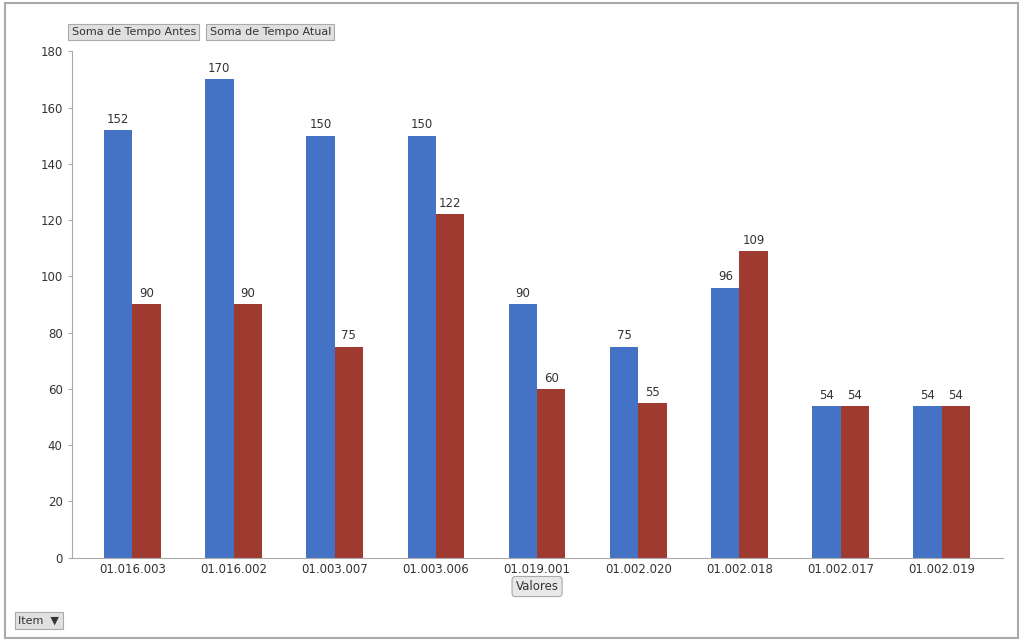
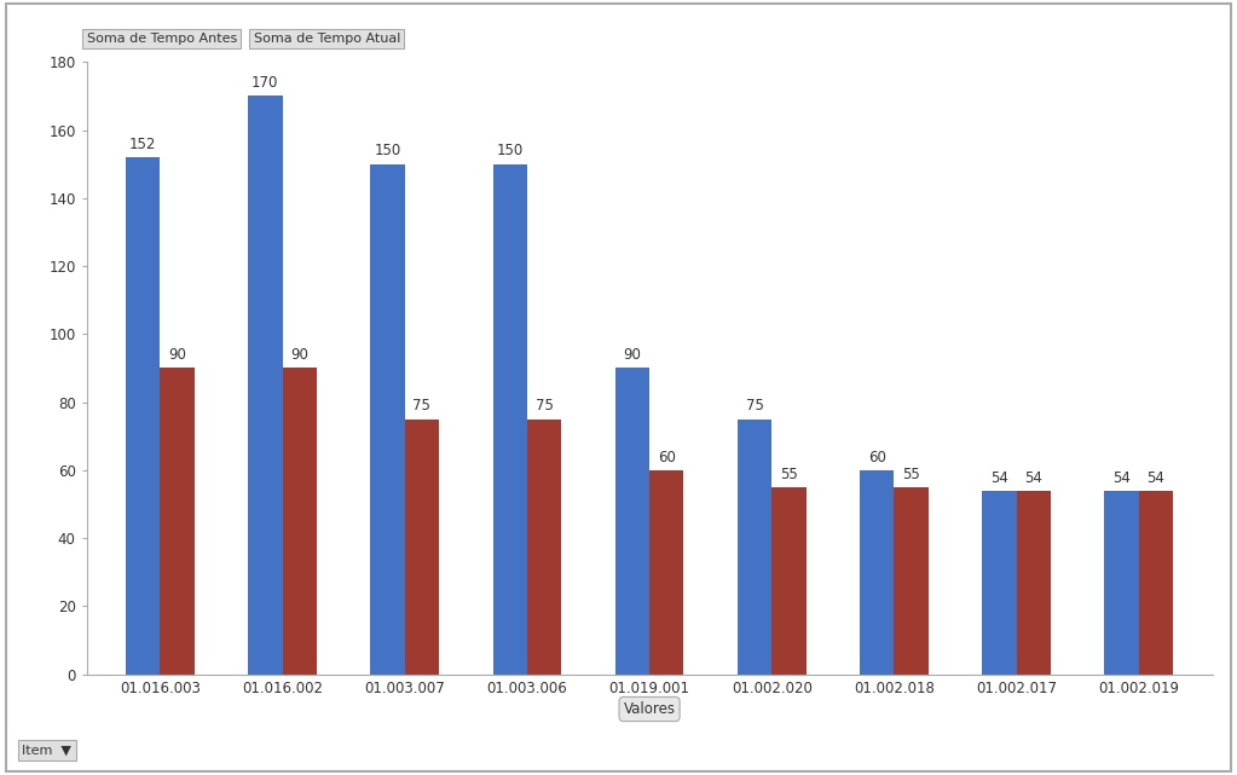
Soma de Tempo Atual/01.003.006: 122 -> 75
Soma de Tempo Antes/01.002.018: 96 -> 60
Soma de Tempo Atual/01.002.018: 109 -> 55
